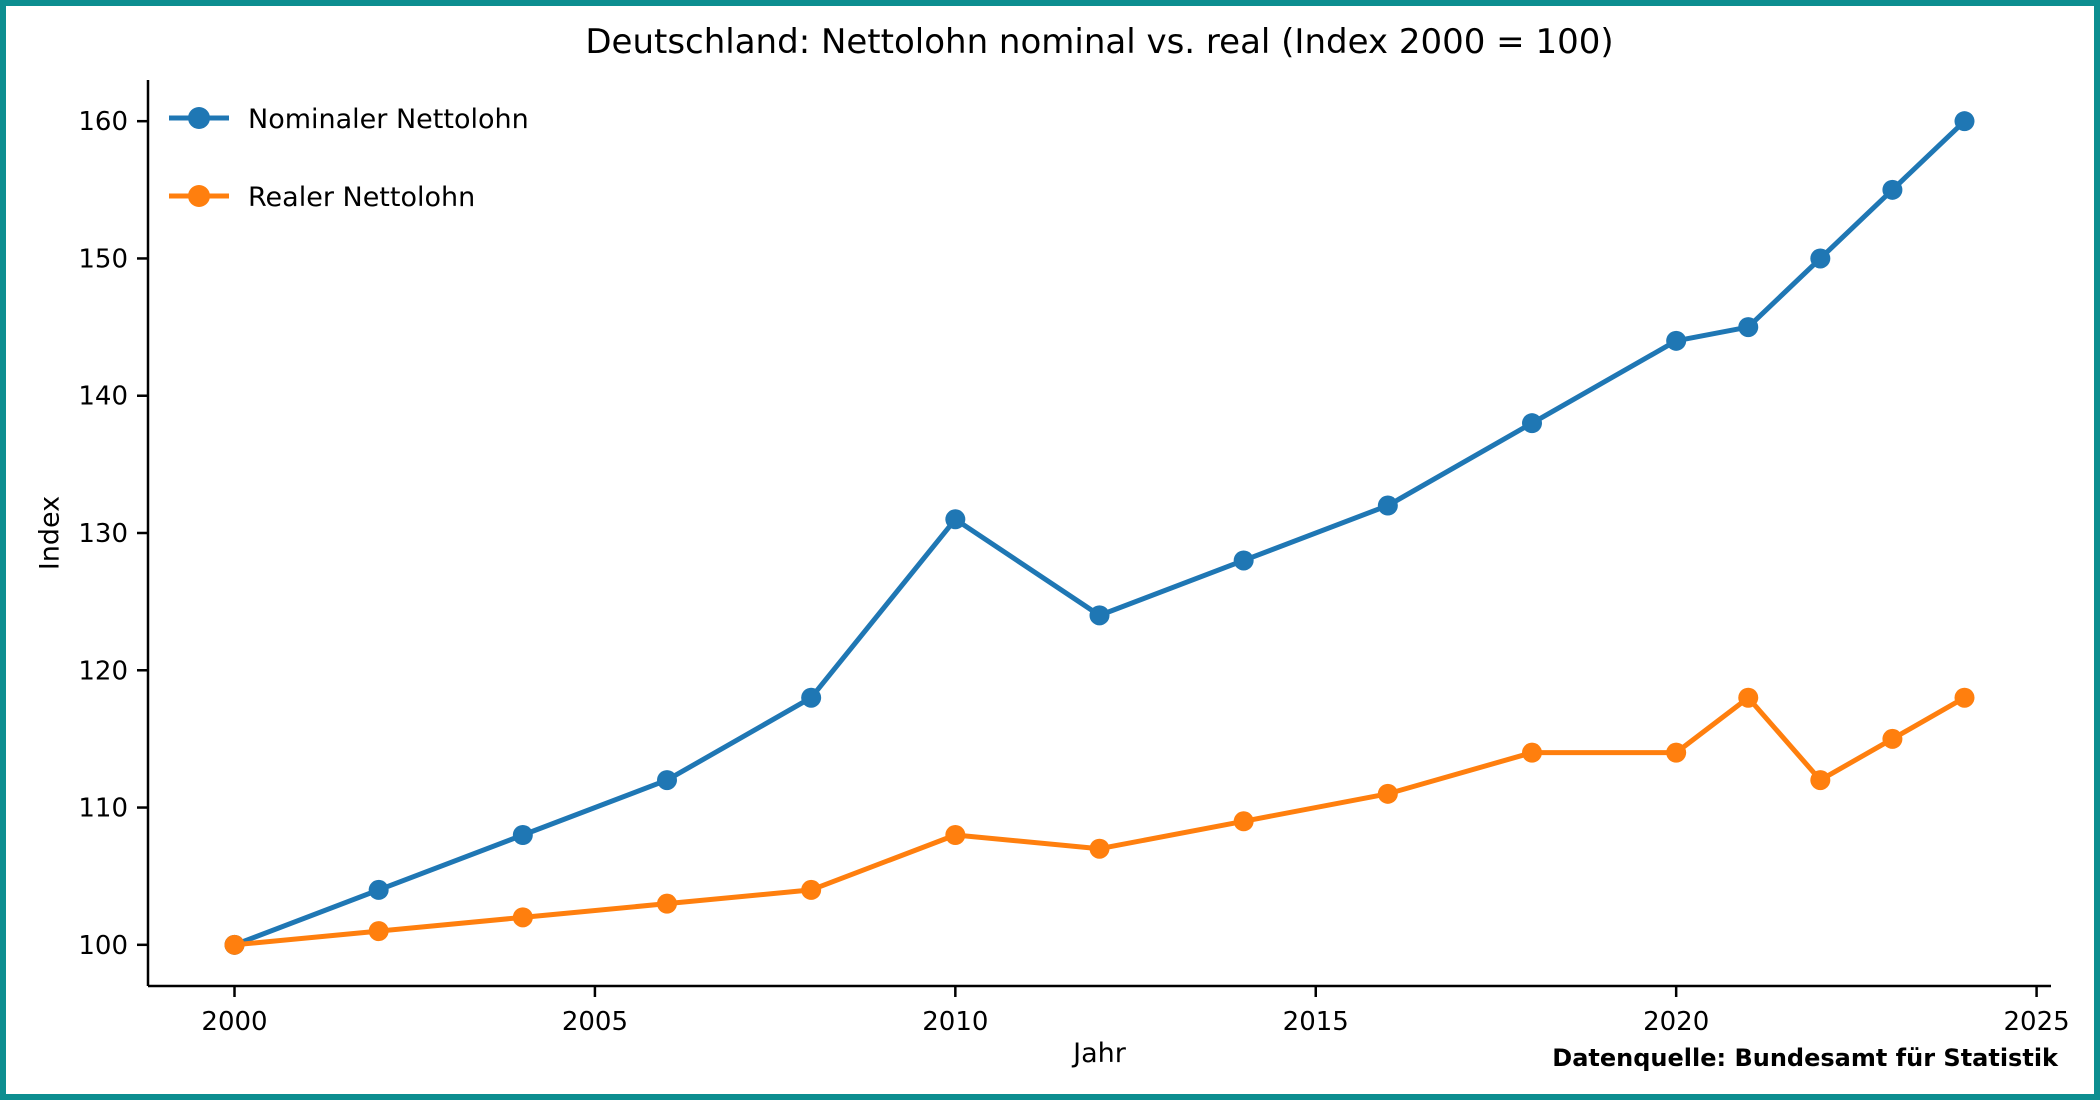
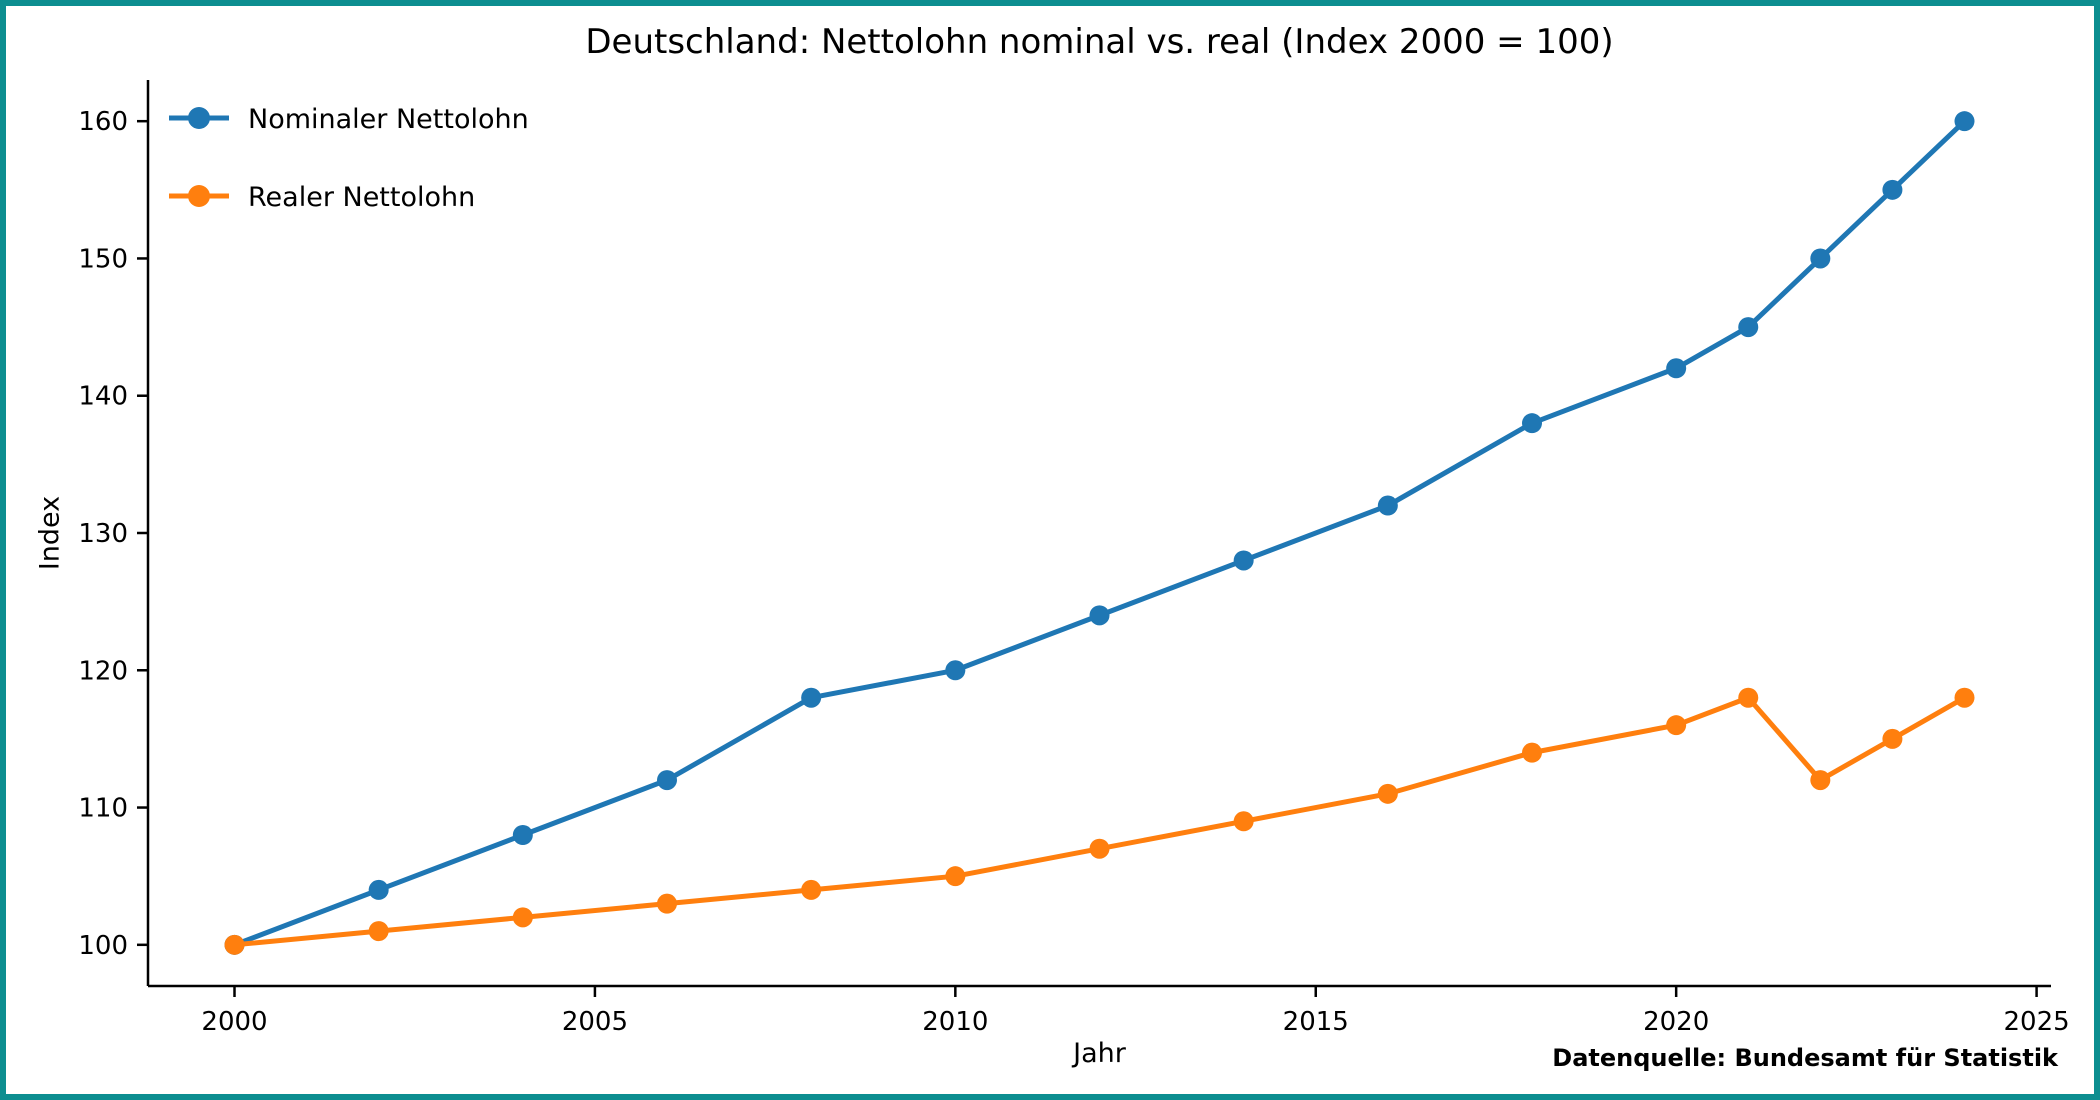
Nominaler Nettolohn/2010: 131 -> 120
Realer Nettolohn/2010: 108 -> 105
Nominaler Nettolohn/2020: 144 -> 142
Realer Nettolohn/2020: 114 -> 116
